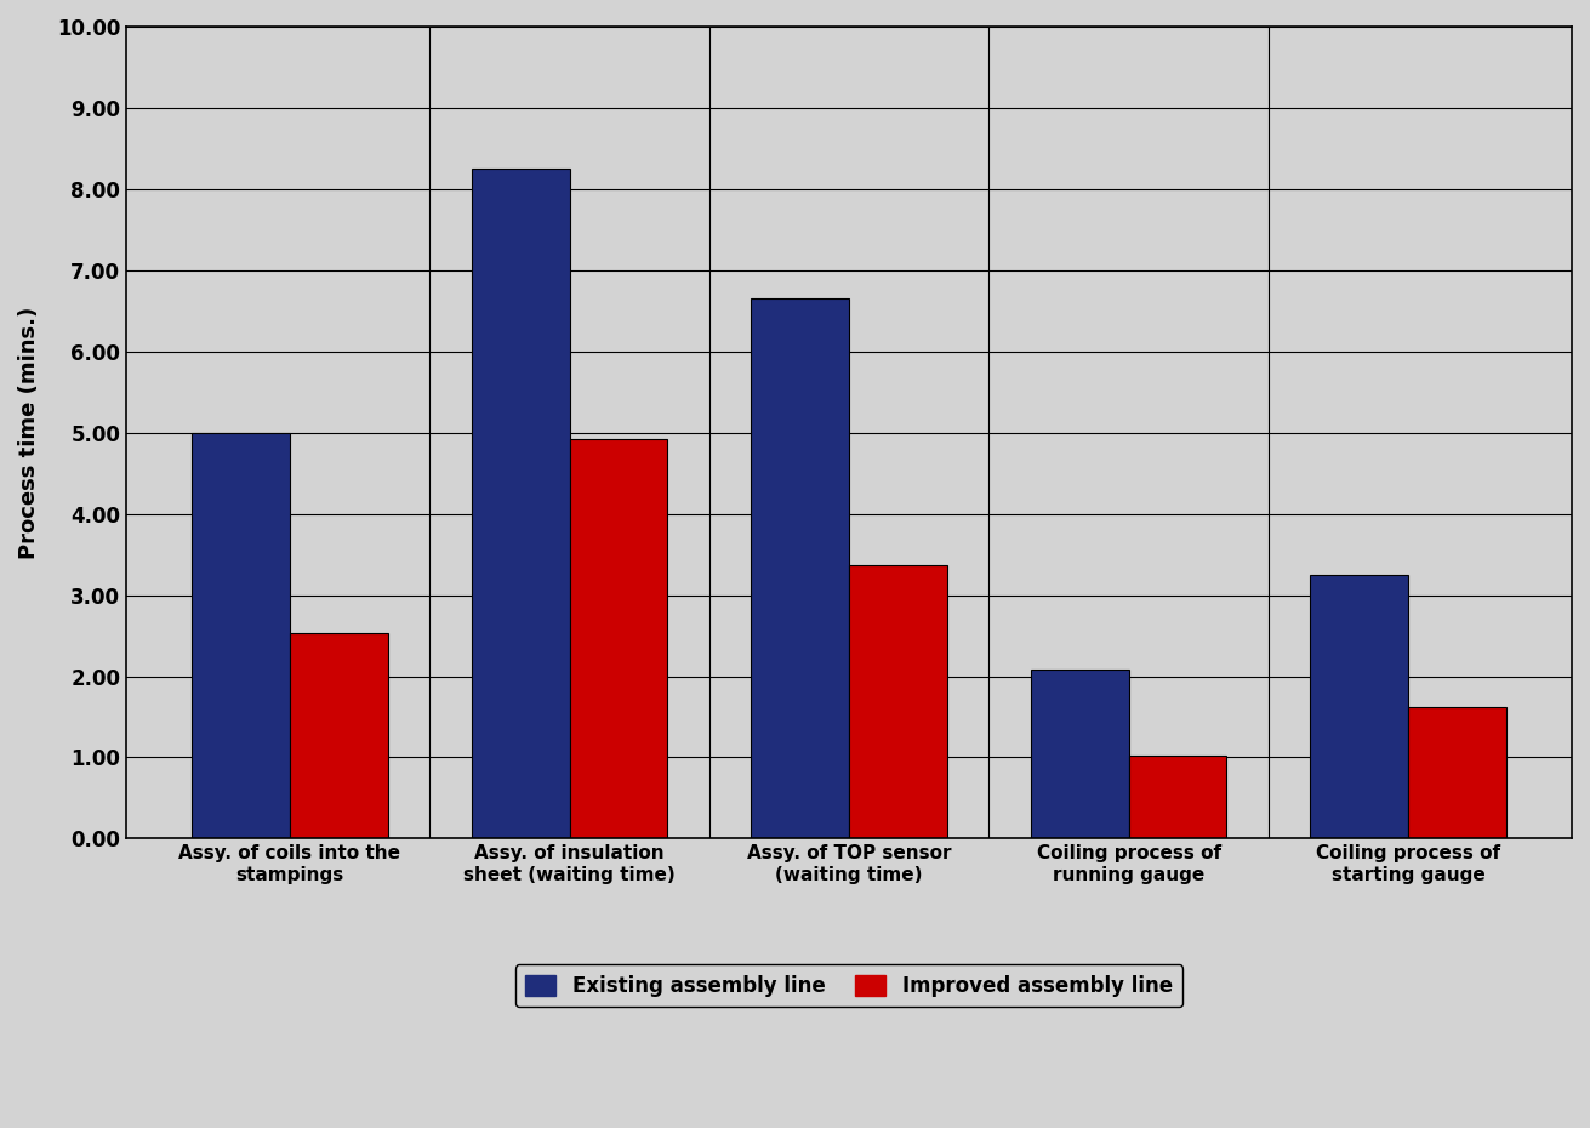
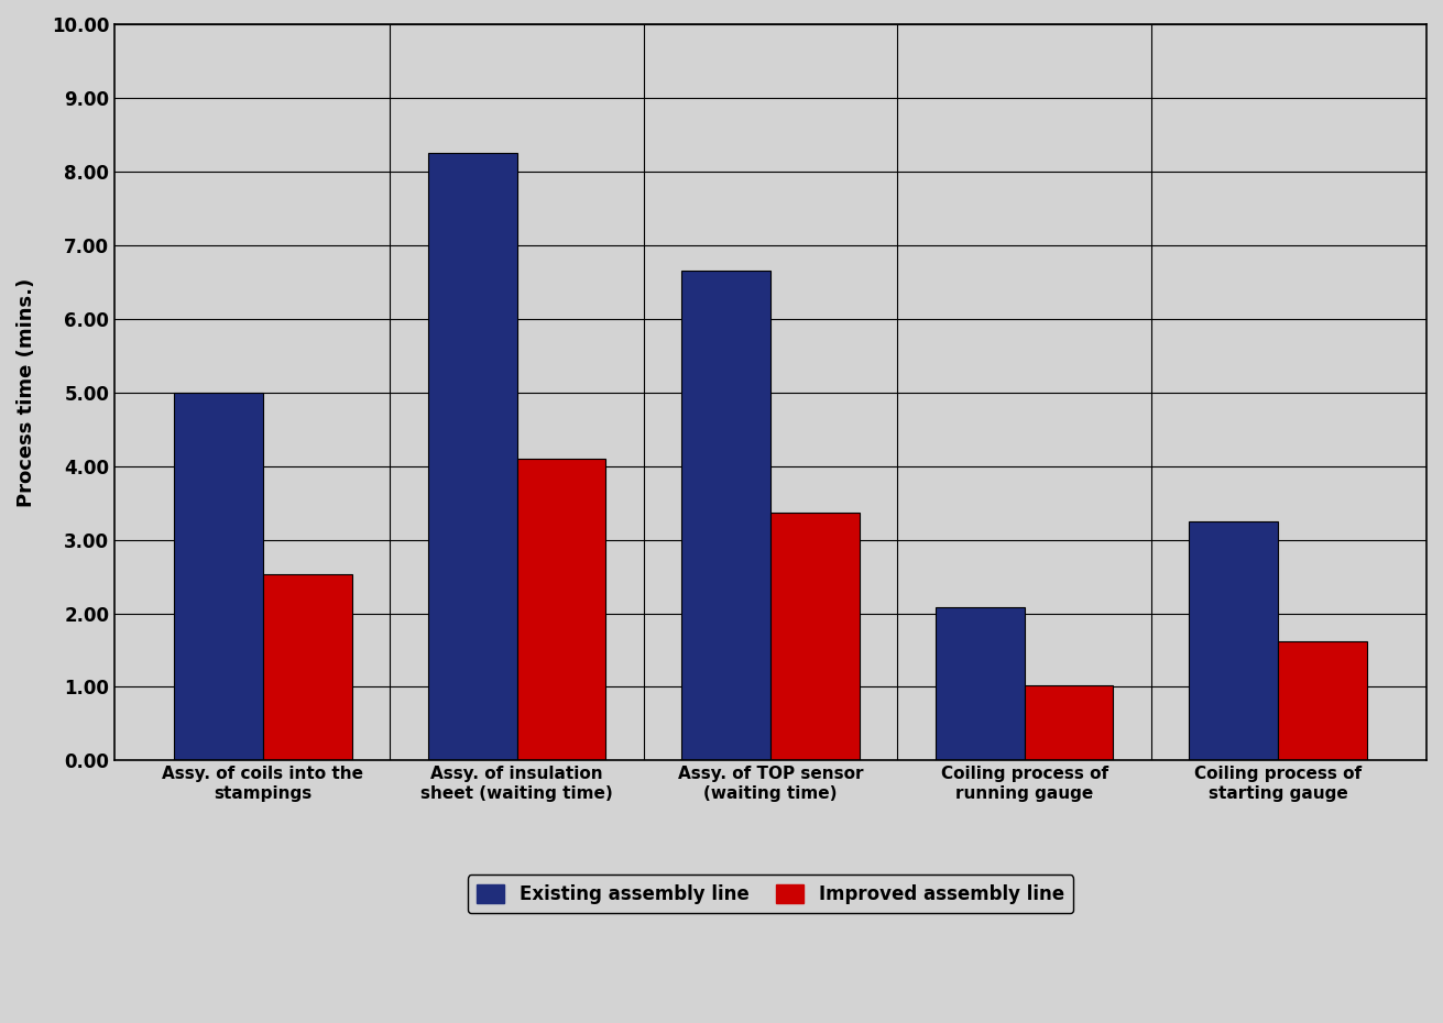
Improved assembly line/Assy. of insulation sheet (waiting time): 4.92 -> 4.10
